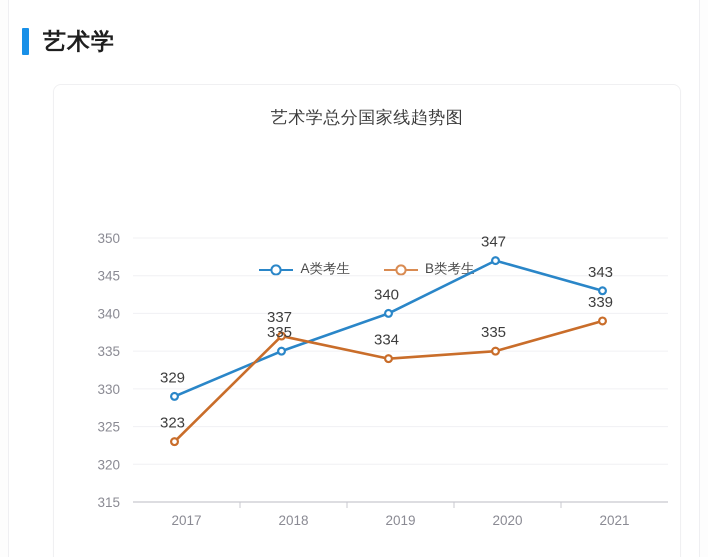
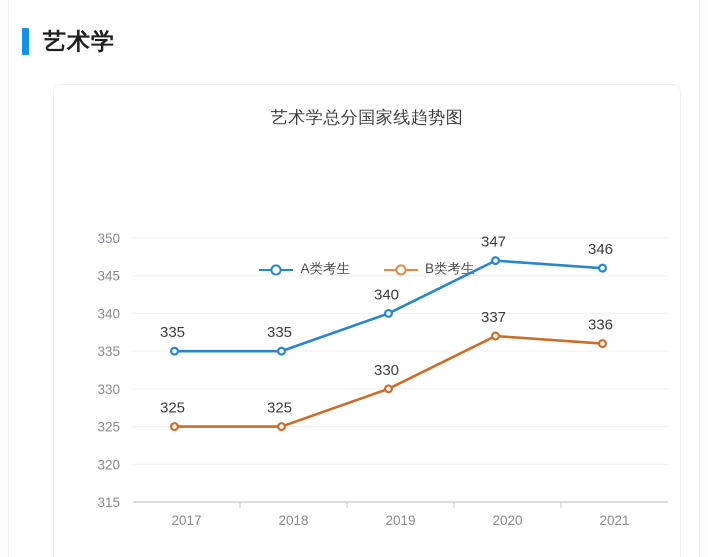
A类考生/2017: 329 -> 335
B类考生/2017: 323 -> 325
B类考生/2018: 337 -> 325
B类考生/2019: 334 -> 330
B类考生/2020: 335 -> 337
A类考生/2021: 343 -> 346
B类考生/2021: 339 -> 336
